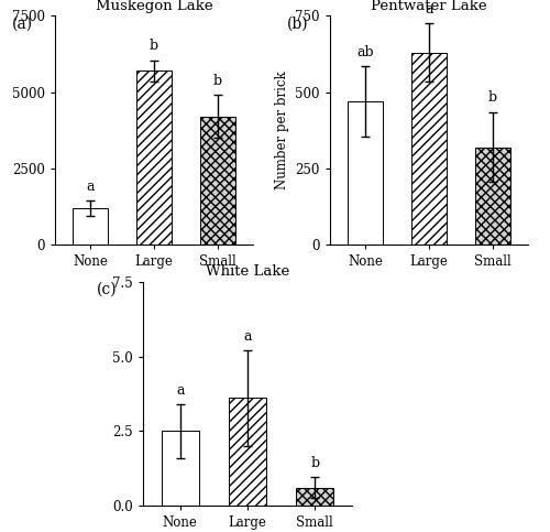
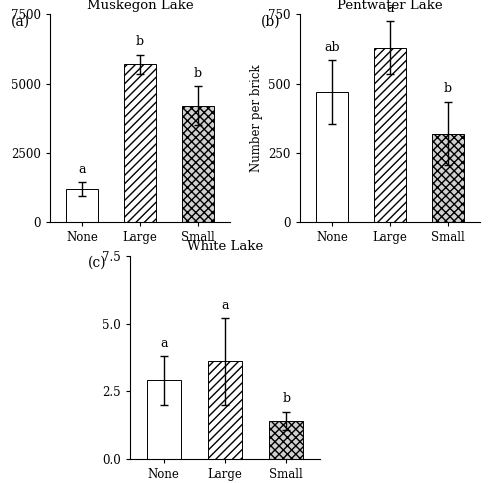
White Lake/None: 2.5 -> 2.9
White Lake/Small: 0.6 -> 1.4
